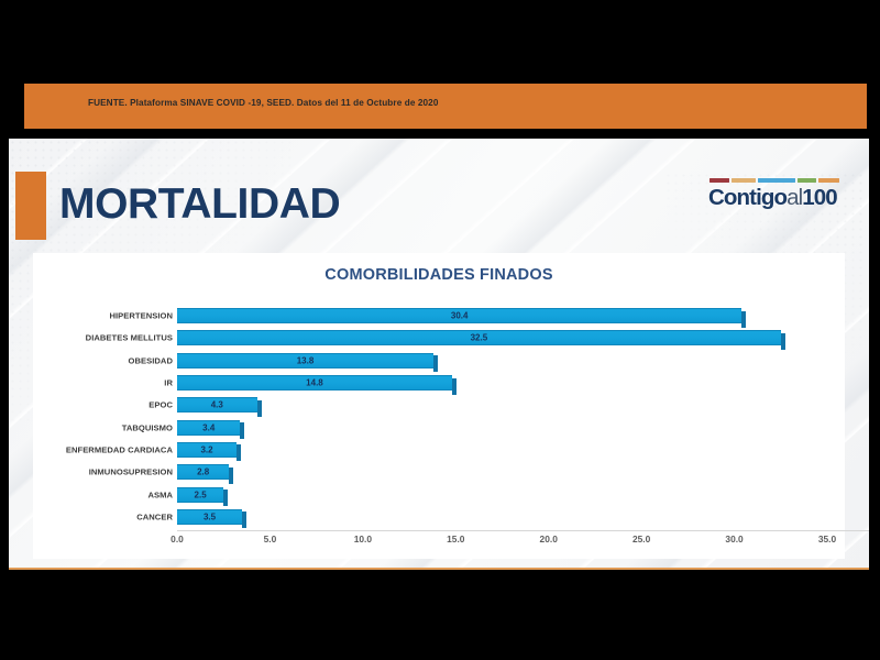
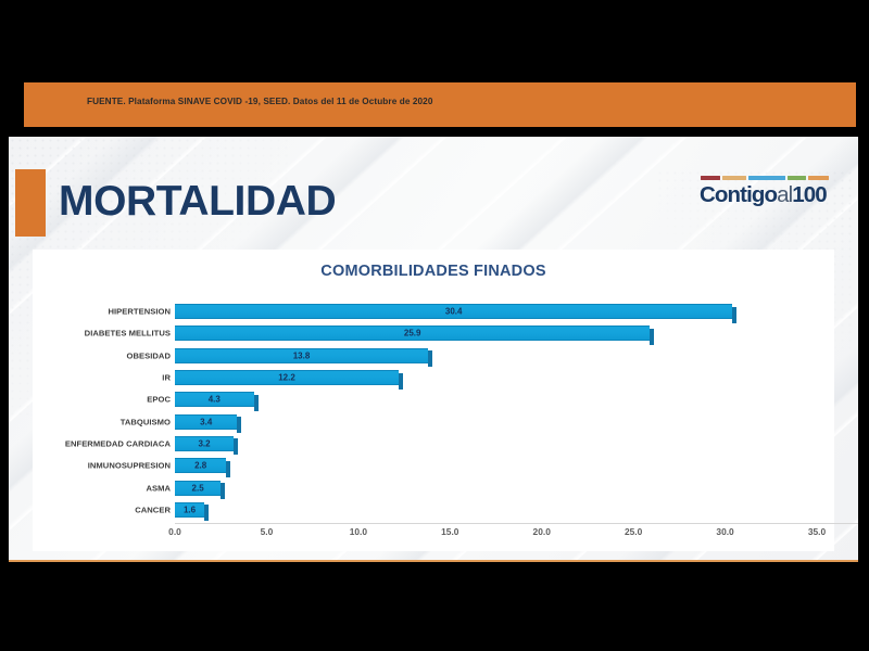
DIABETES MELLITUS: 32.5 -> 25.9
IR: 14.8 -> 12.2
CANCER: 3.5 -> 1.6
